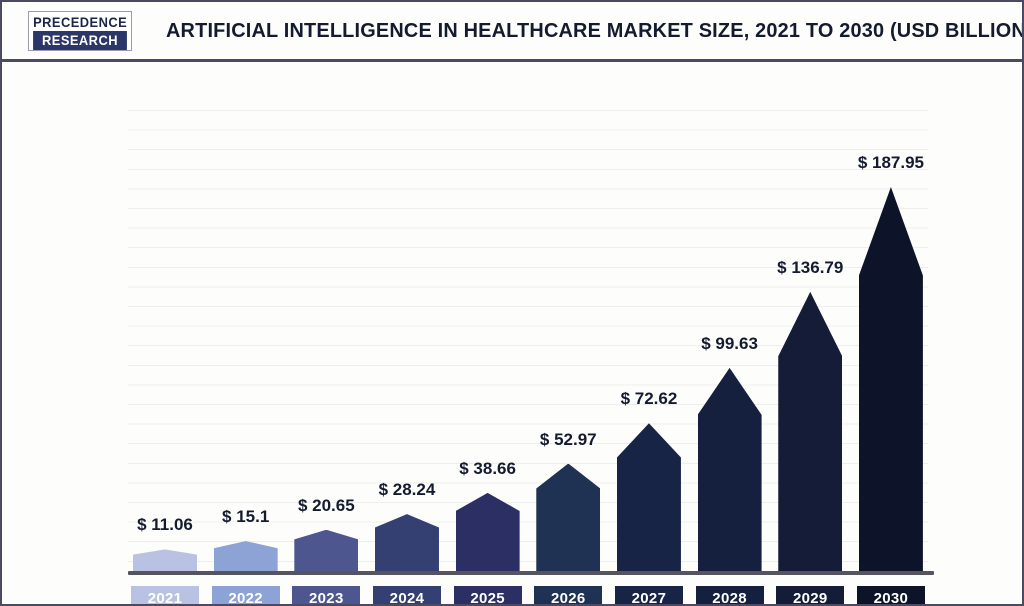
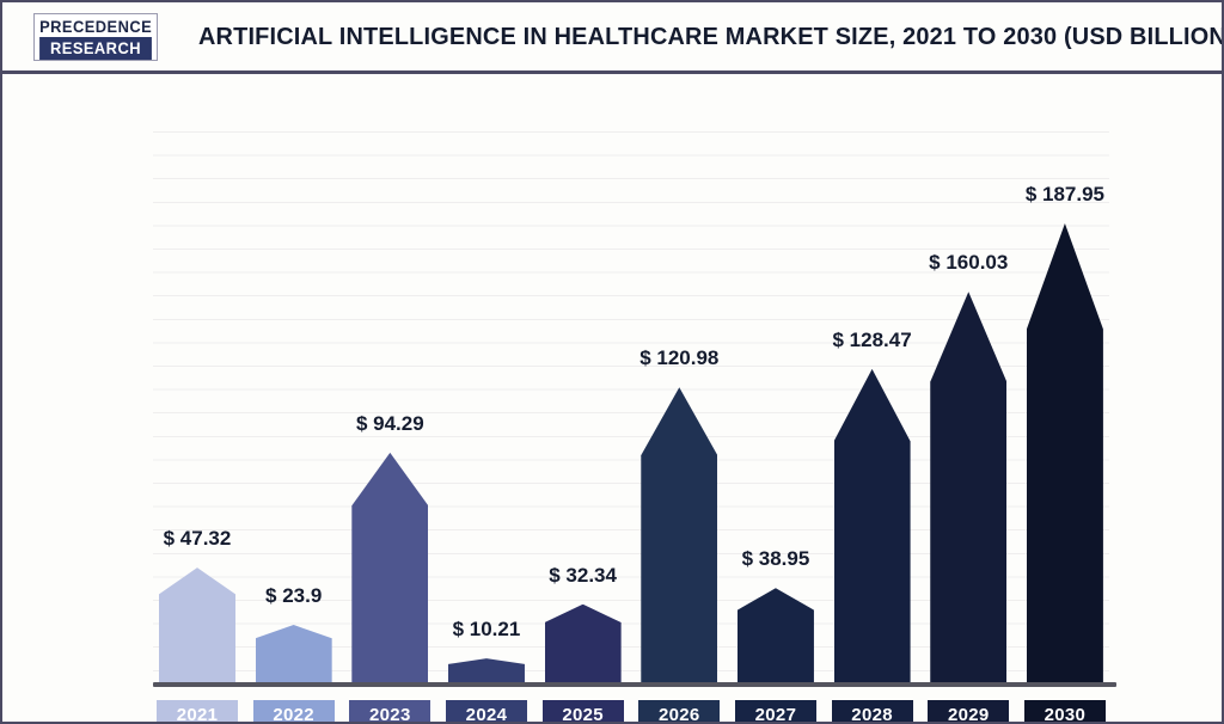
2021: 11.06 -> 47.32
2022: 15.1 -> 23.9
2023: 20.65 -> 94.29
2024: 28.24 -> 10.21
2025: 38.66 -> 32.34
2026: 52.97 -> 120.98
2027: 72.62 -> 38.95
2028: 99.63 -> 128.47
2029: 136.79 -> 160.03
